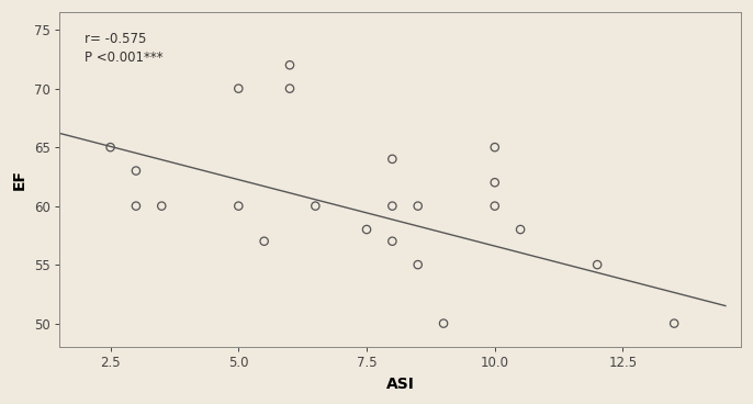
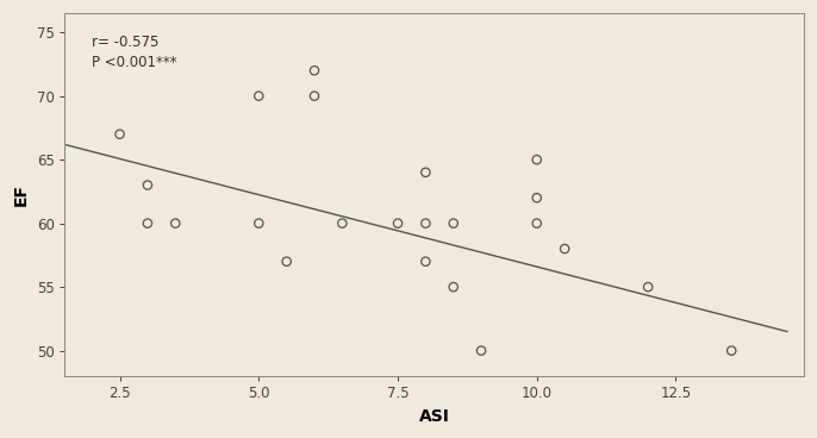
2.5: 65 -> 67
7.5: 58 -> 60
